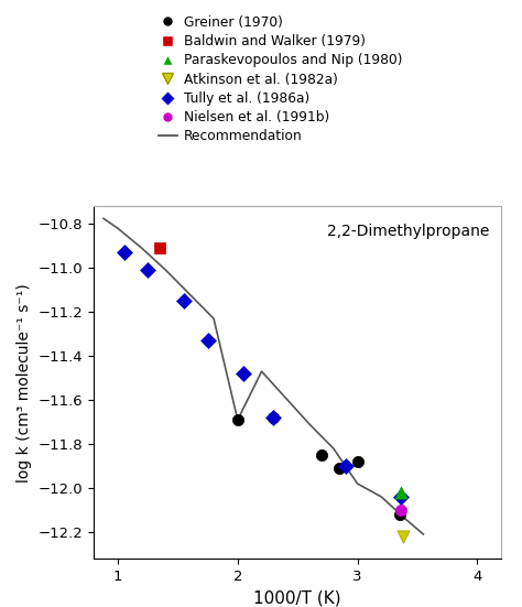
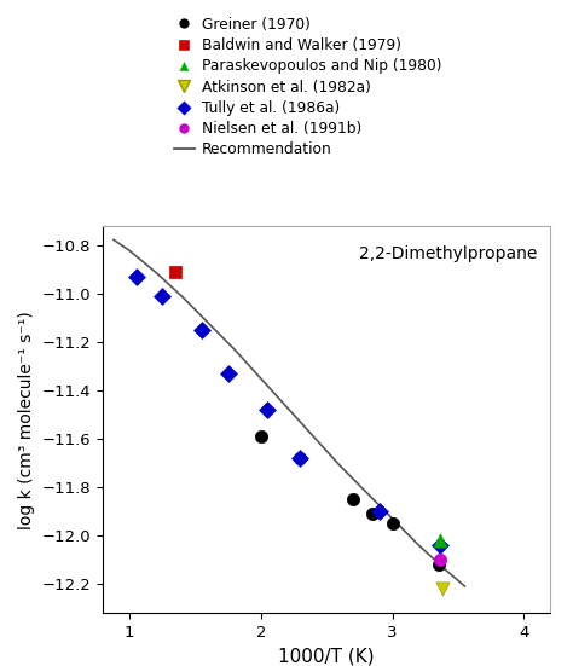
Greiner (1970)/2: -11.69 -> -11.59
Recommendation/2: -11.69 -> -11.35
Greiner (1970)/3: -11.88 -> -11.95
Recommendation/3: -11.98 -> -11.93
